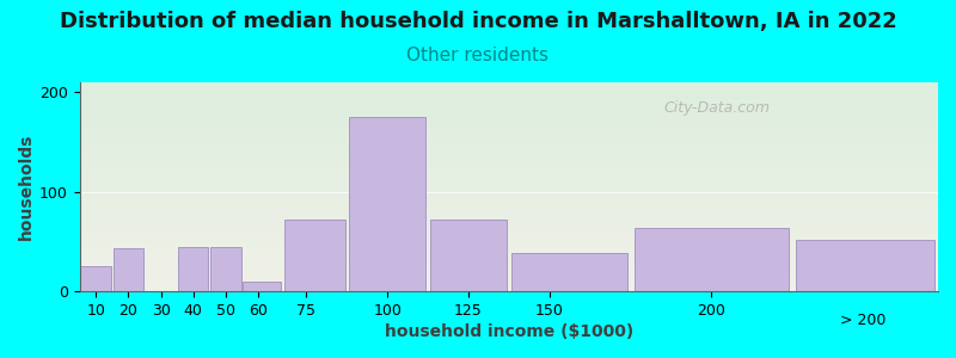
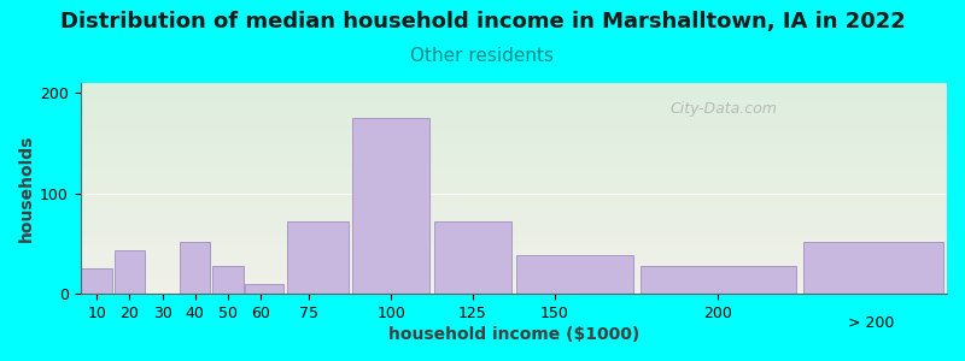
40: 44 -> 52
50: 44 -> 28
200: 64 -> 28
